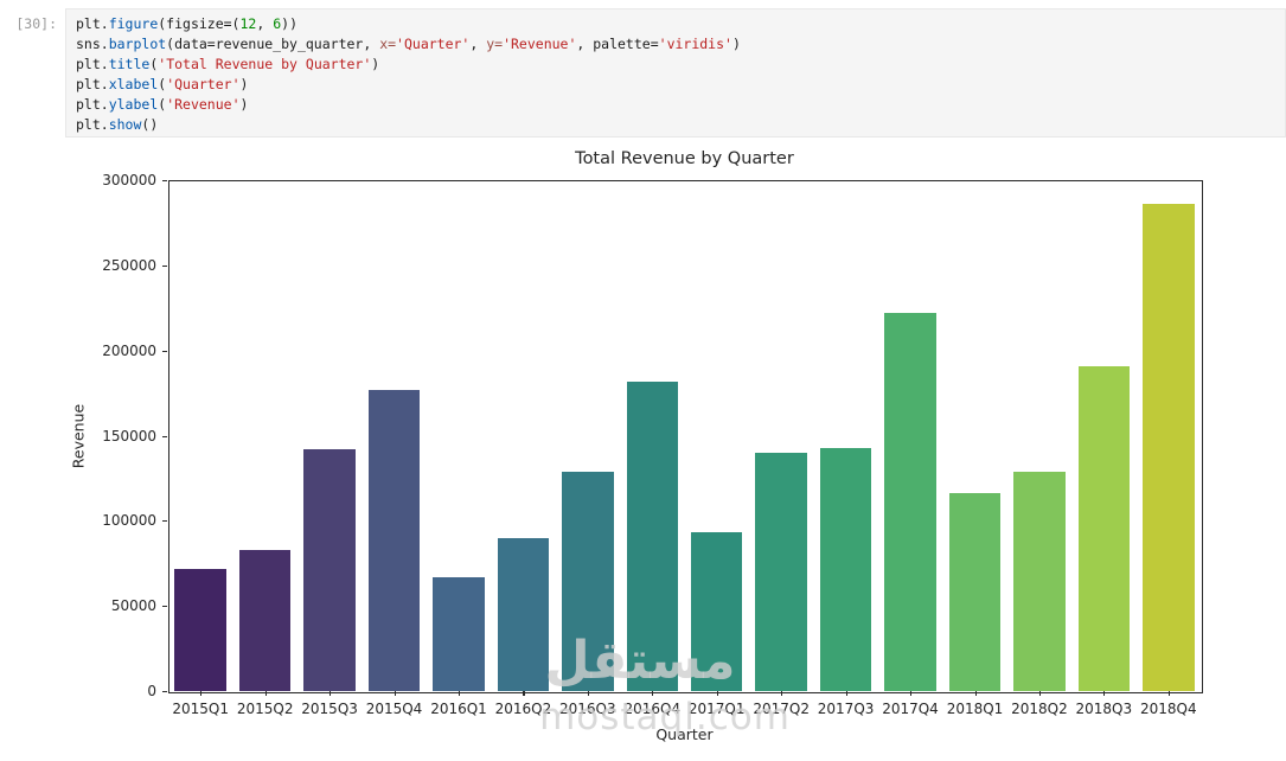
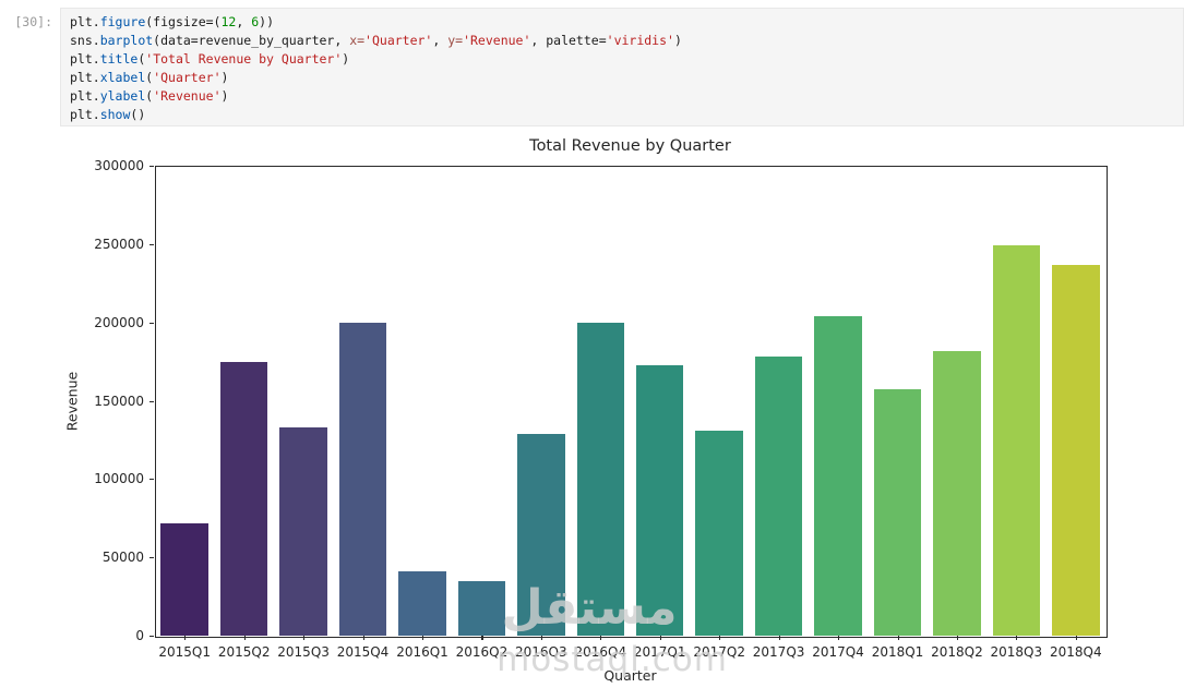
2015Q2: 83000 -> 175000
2015Q3: 142000 -> 133000
2015Q4: 177000 -> 200000
2016Q1: 67000 -> 41000
2016Q2: 90000 -> 35000
2016Q4: 182000 -> 200000
2017Q1: 93000 -> 173000
2017Q2: 140000 -> 131000
2017Q3: 143000 -> 178000
2017Q4: 222000 -> 204000
2018Q1: 116000 -> 157000
2018Q2: 129000 -> 182000
2018Q3: 191000 -> 249000
2018Q4: 286000 -> 237000
